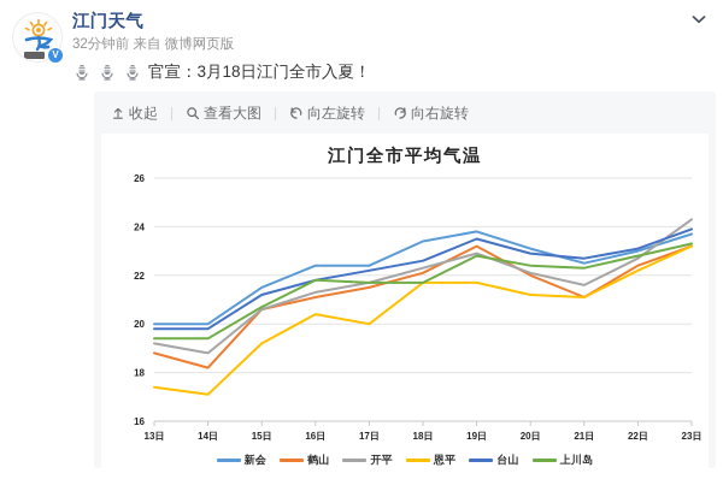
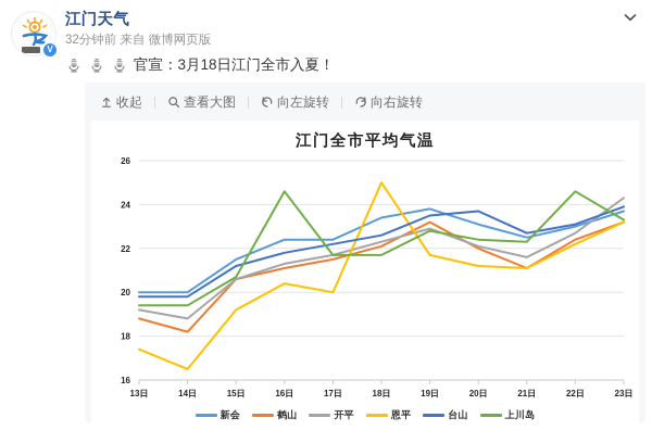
恩平/14日: 17.1 -> 16.5
上川岛/16日: 21.8 -> 24.6
恩平/18日: 21.7 -> 25.0
台山/20日: 22.9 -> 23.7
上川岛/22日: 22.8 -> 24.6
